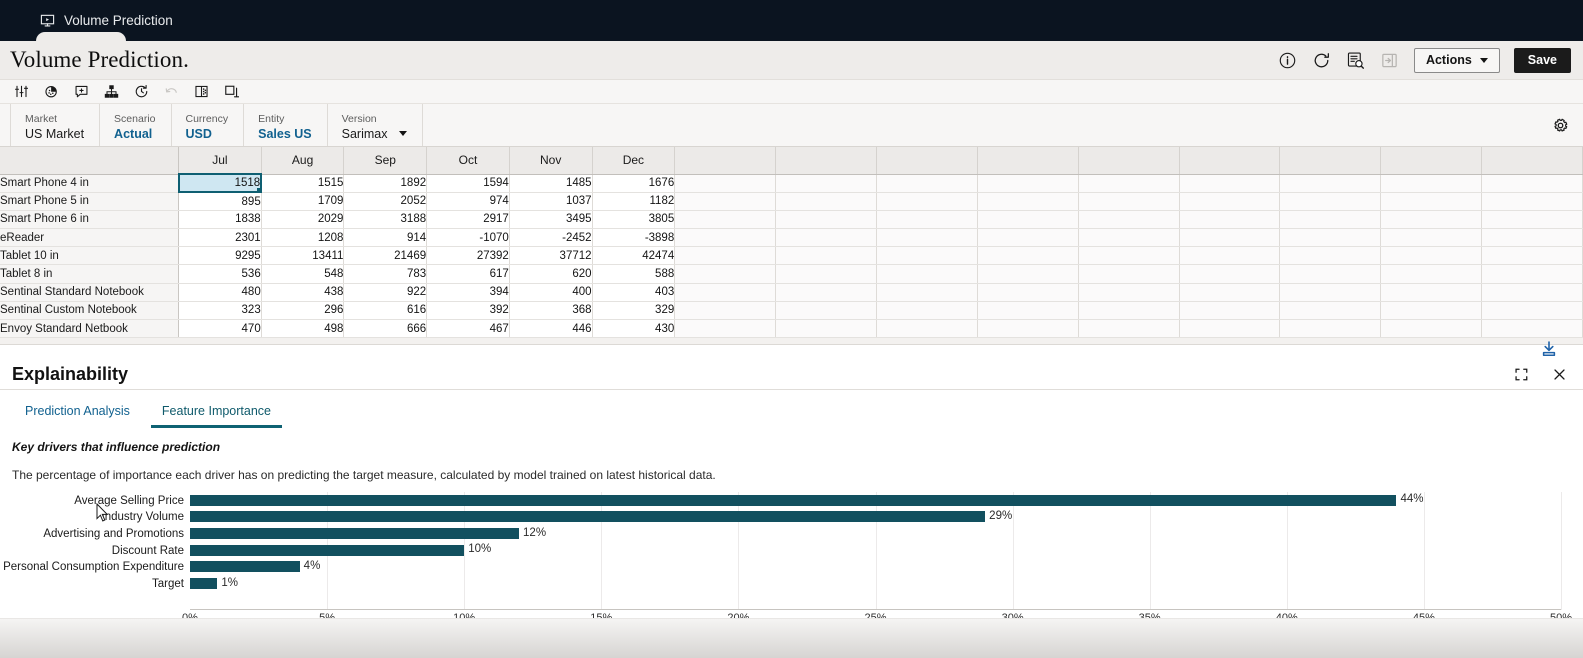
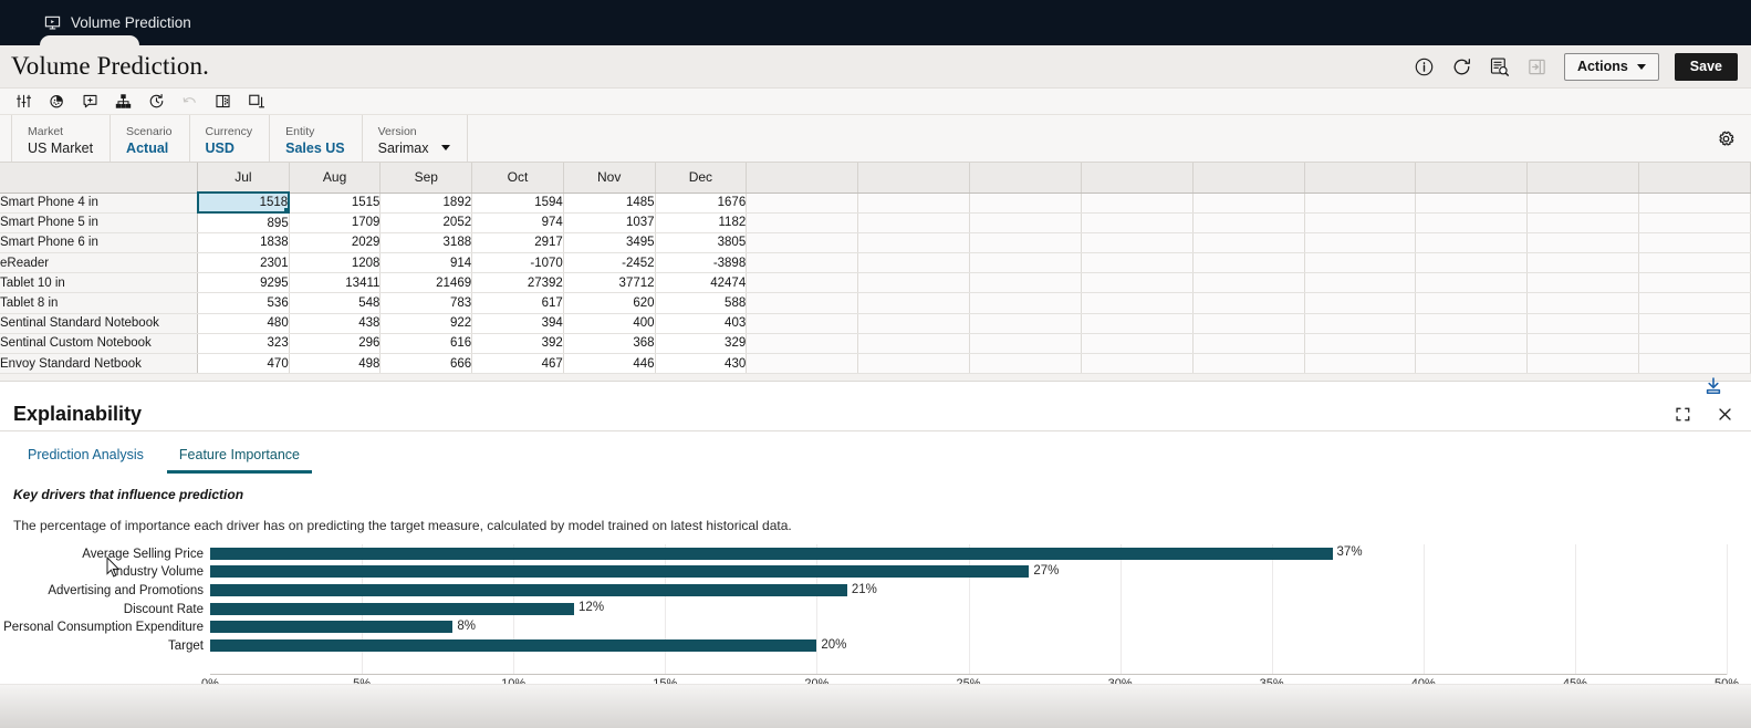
Average Selling Price: 44% -> 37%
Industry Volume: 29% -> 27%
Advertising and Promotions: 12% -> 21%
Discount Rate: 10% -> 12%
Personal Consumption Expenditure: 4% -> 8%
Target: 1% -> 20%
